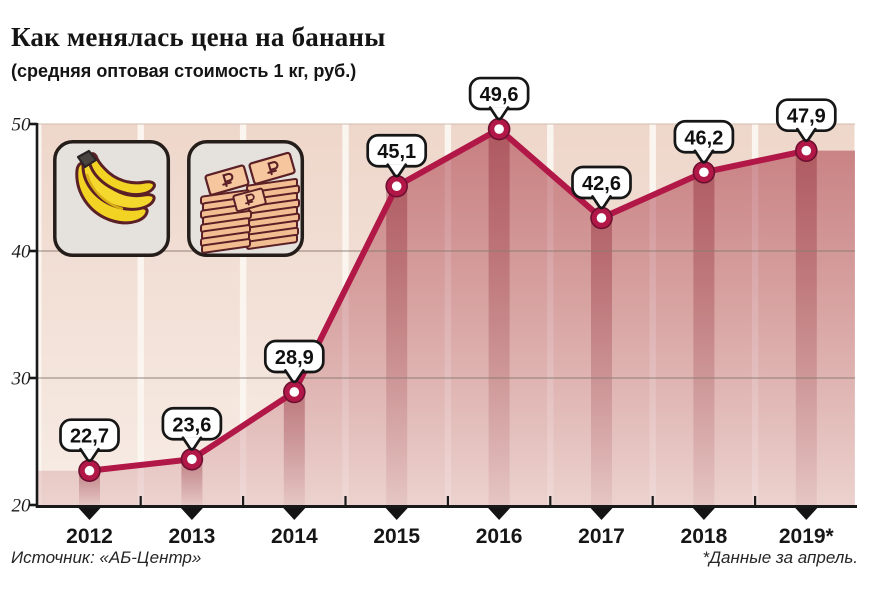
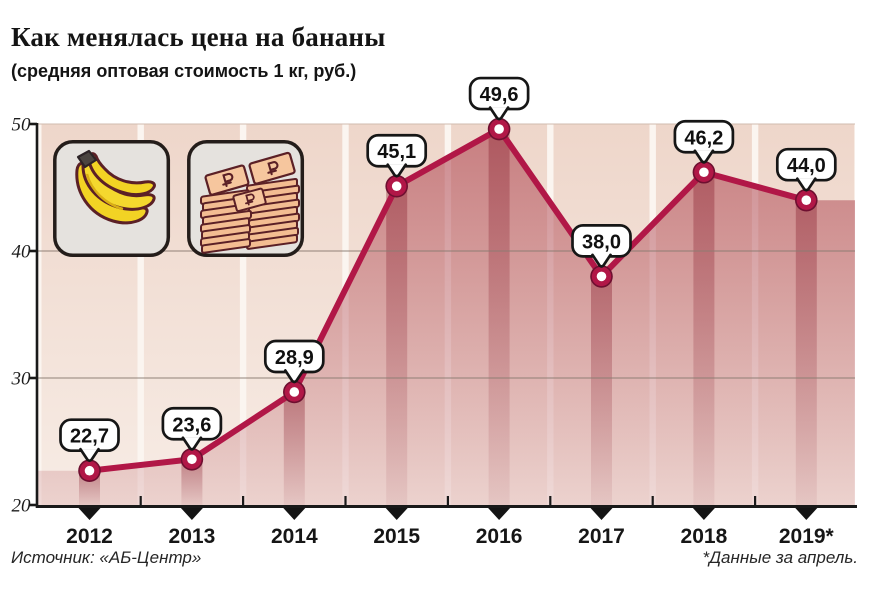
2017: 42,6 -> 38,0
2019*: 47,9 -> 44,0
